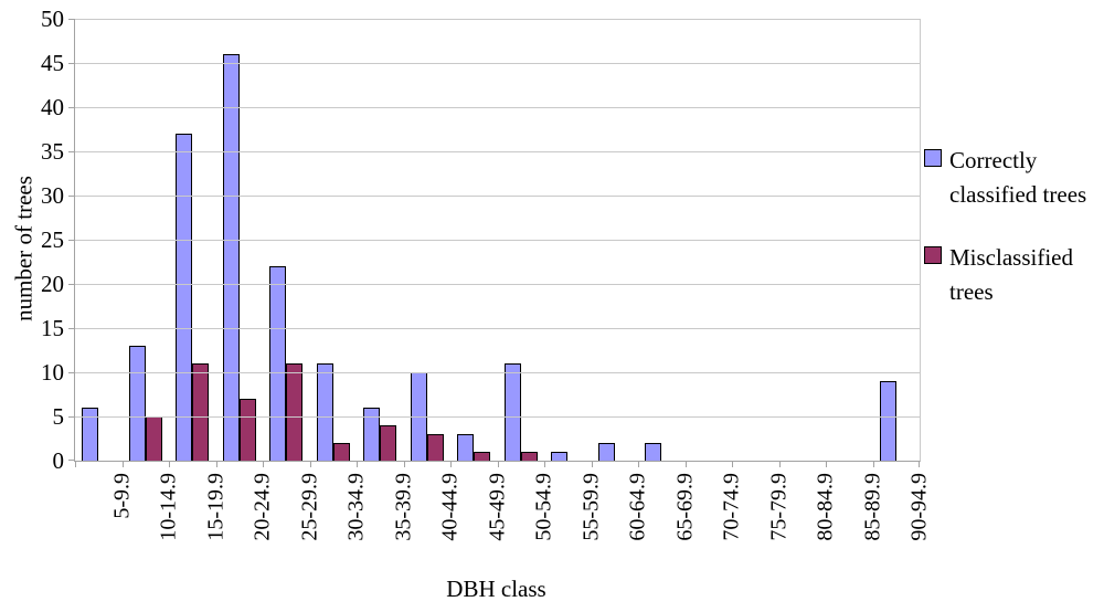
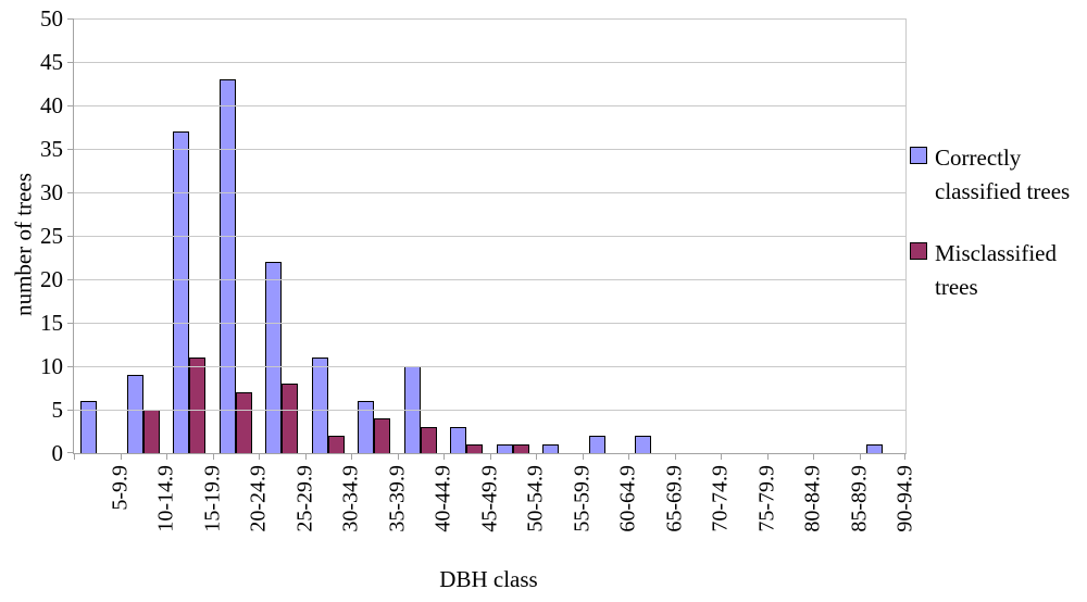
Correctly classified trees/10-14.9: 13 -> 9
Correctly classified trees/20-24.9: 46 -> 43
Misclassified trees/25-29.9: 11 -> 8
Correctly classified trees/50-54.9: 11 -> 1
Correctly classified trees/90-94.9: 9 -> 1
